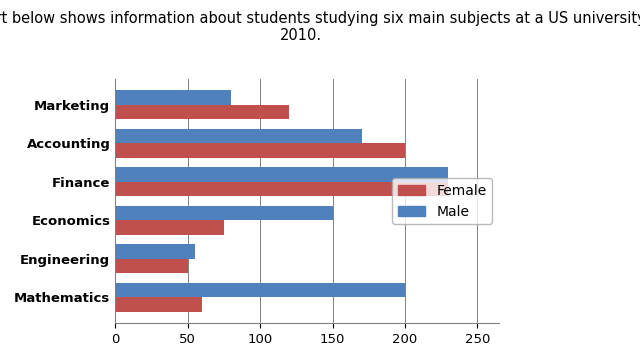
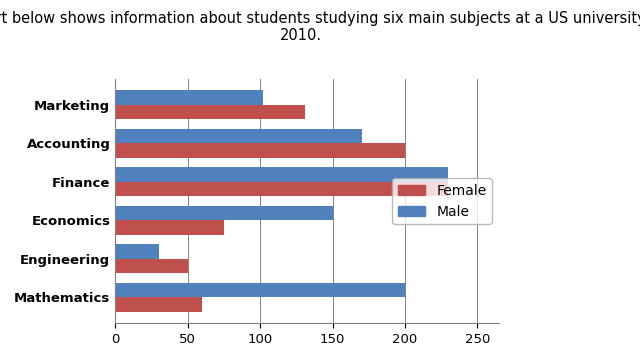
Male/Marketing: 80 -> 102
Female/Marketing: 120 -> 131
Male/Engineering: 55 -> 30
